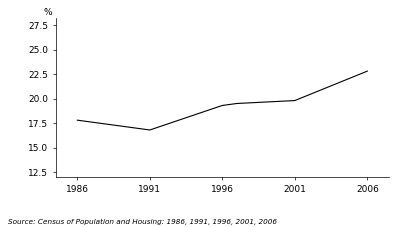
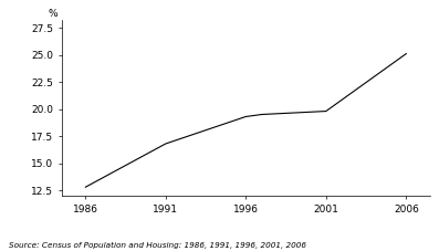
1986: 17.8 -> 12.8
2006: 22.8 -> 25.1
